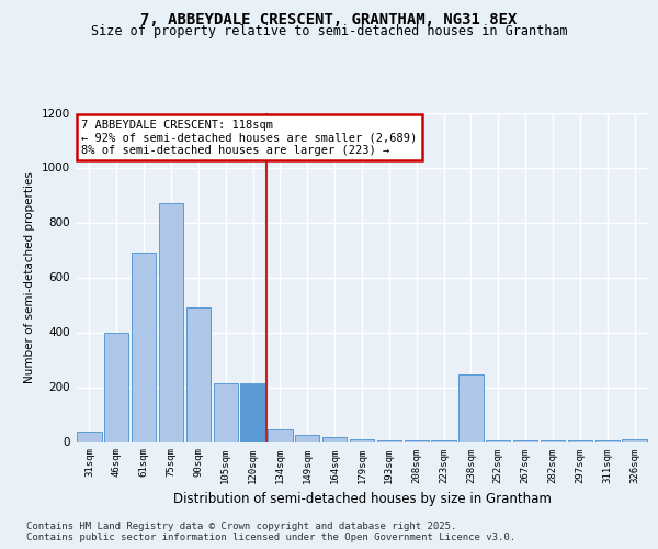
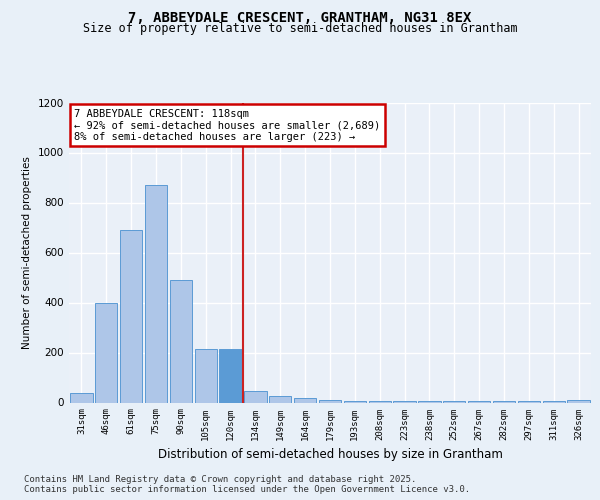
238sqm: 245 -> 5
